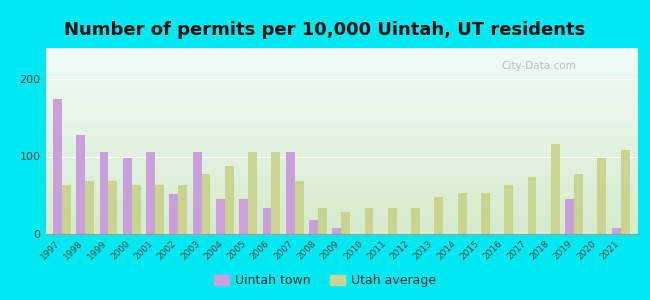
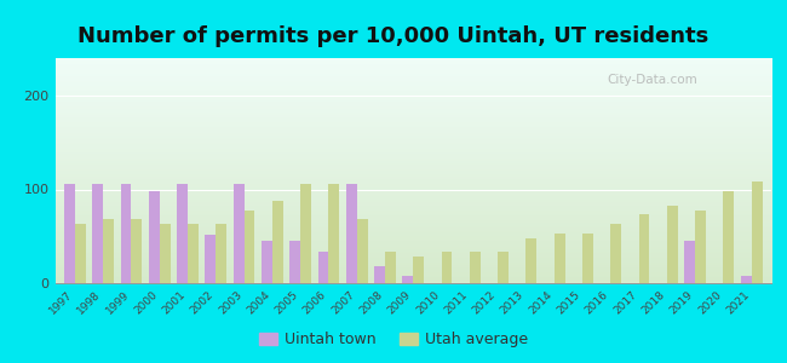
Uintah town/1997: 174 -> 106
Uintah town/1998: 128 -> 106
Utah average/2018: 116 -> 83
